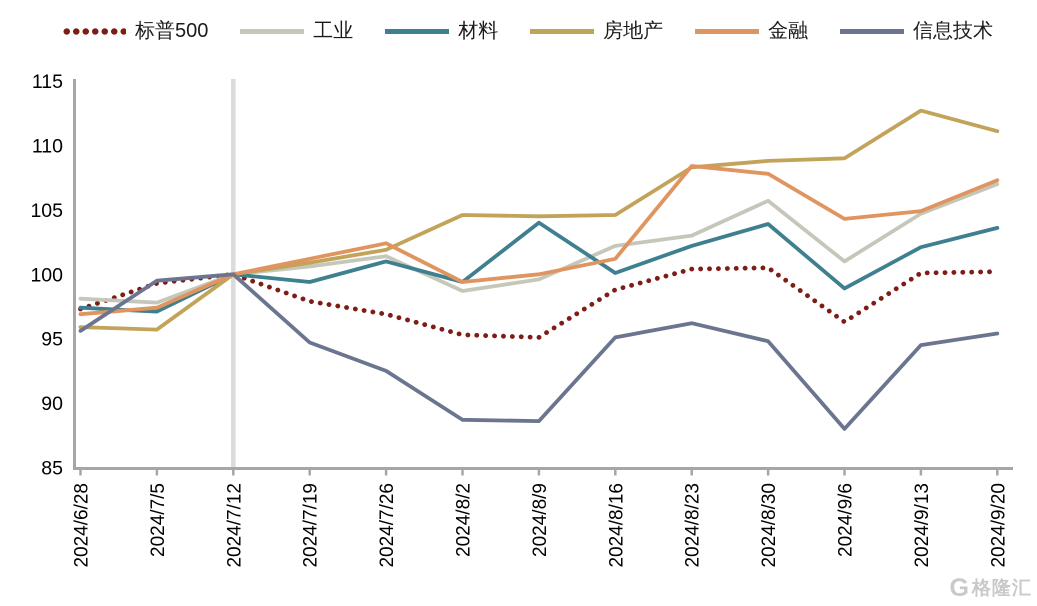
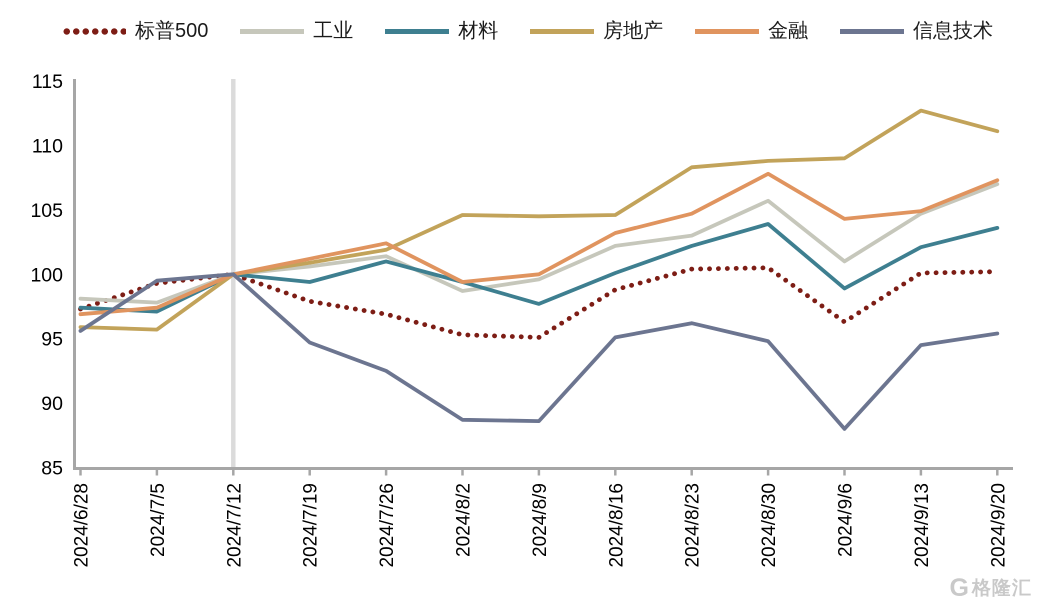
材料/2024/8/9: 104.0 -> 97.7
金融/2024/8/16: 101.2 -> 103.2
金融/2024/8/23: 108.4 -> 104.7
